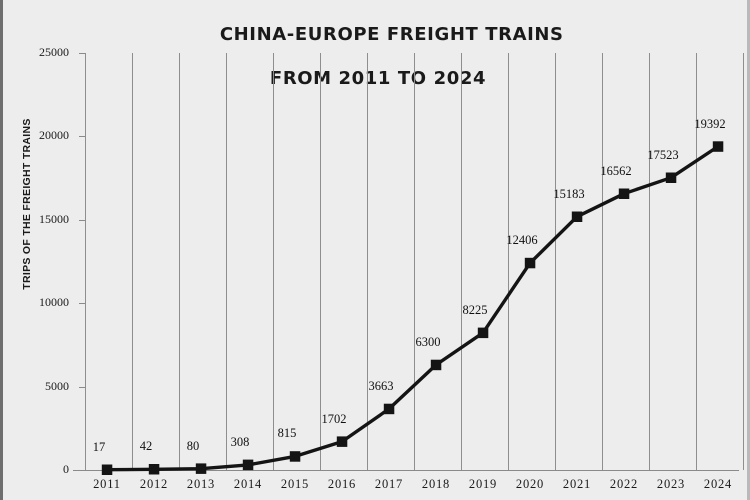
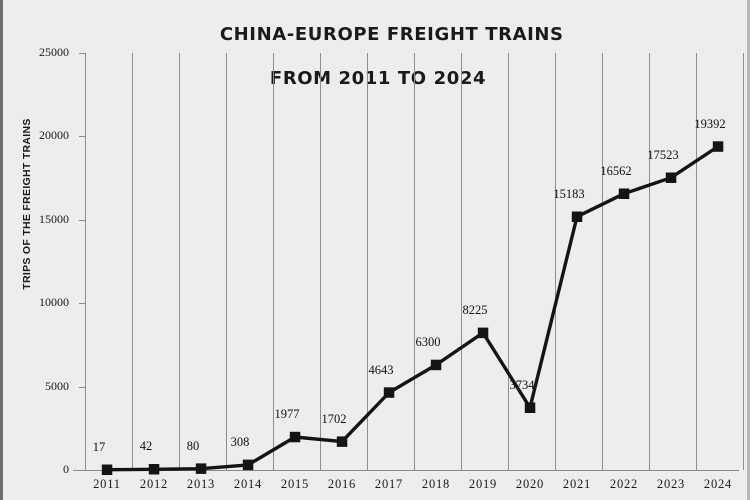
2015: 815 -> 1977
2017: 3663 -> 4643
2020: 12406 -> 3734
